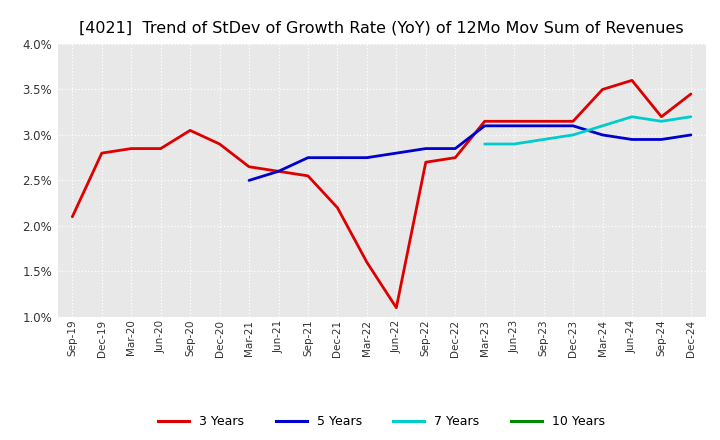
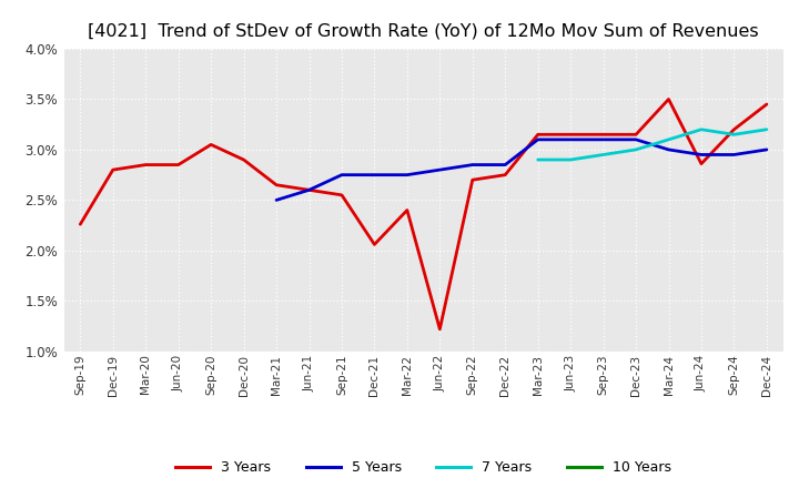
3 Years/Sep-19: 2.10% -> 2.26%
3 Years/Dec-21: 2.20% -> 2.06%
3 Years/Mar-22: 1.60% -> 2.40%
3 Years/Jun-22: 1.10% -> 1.22%
3 Years/Jun-24: 3.60% -> 2.86%
